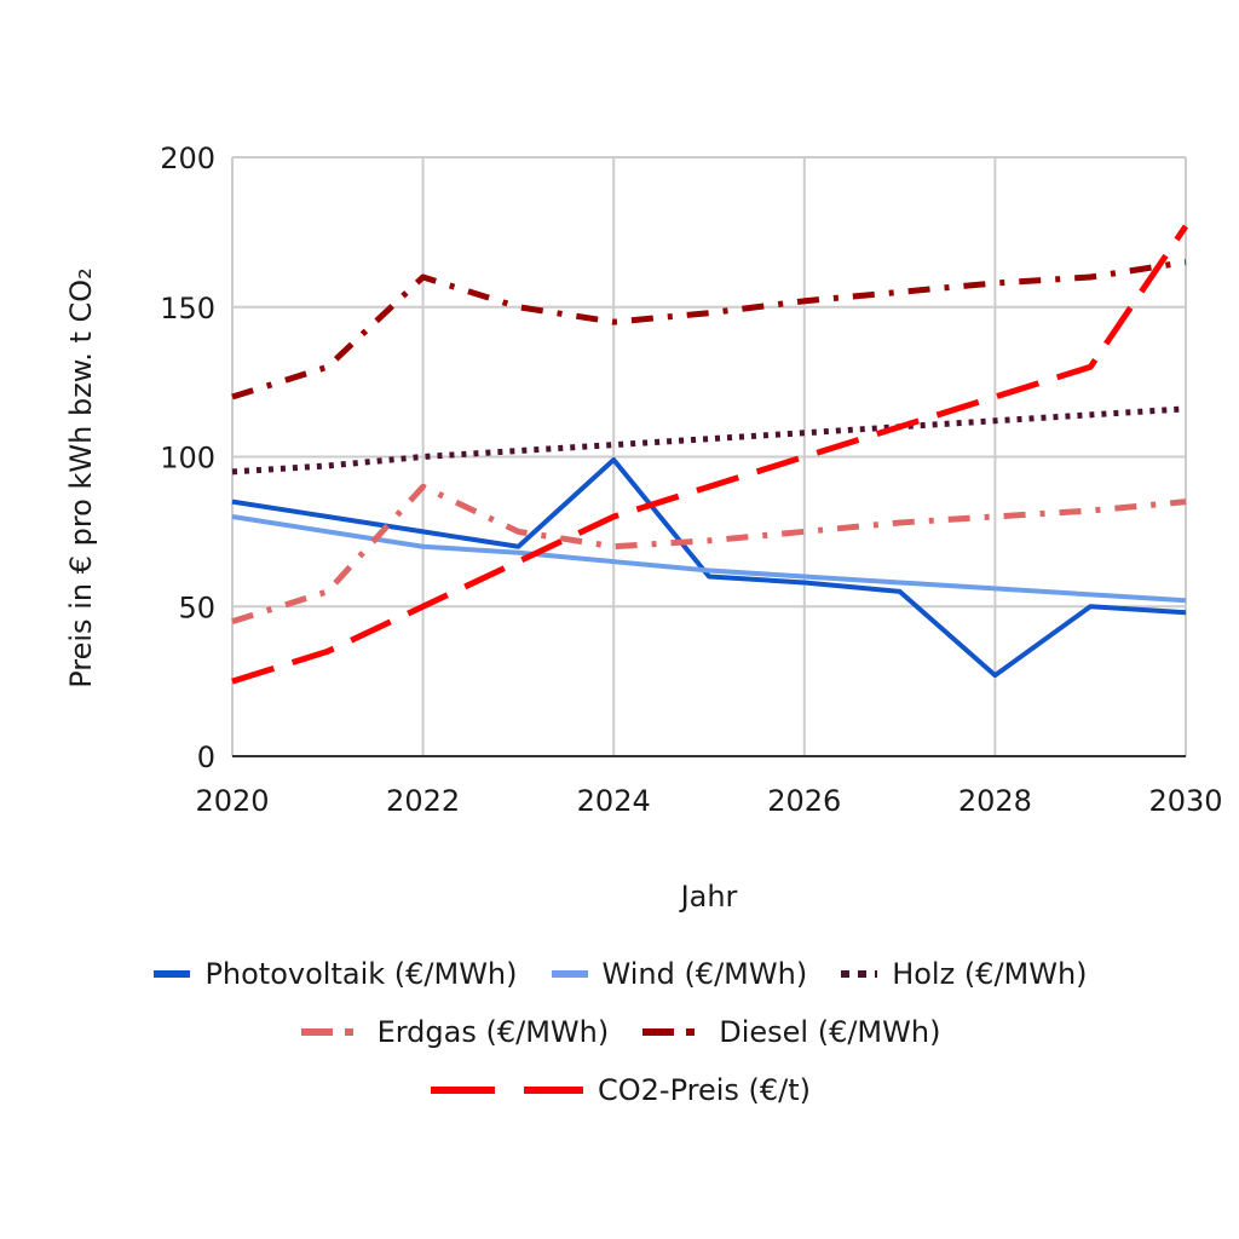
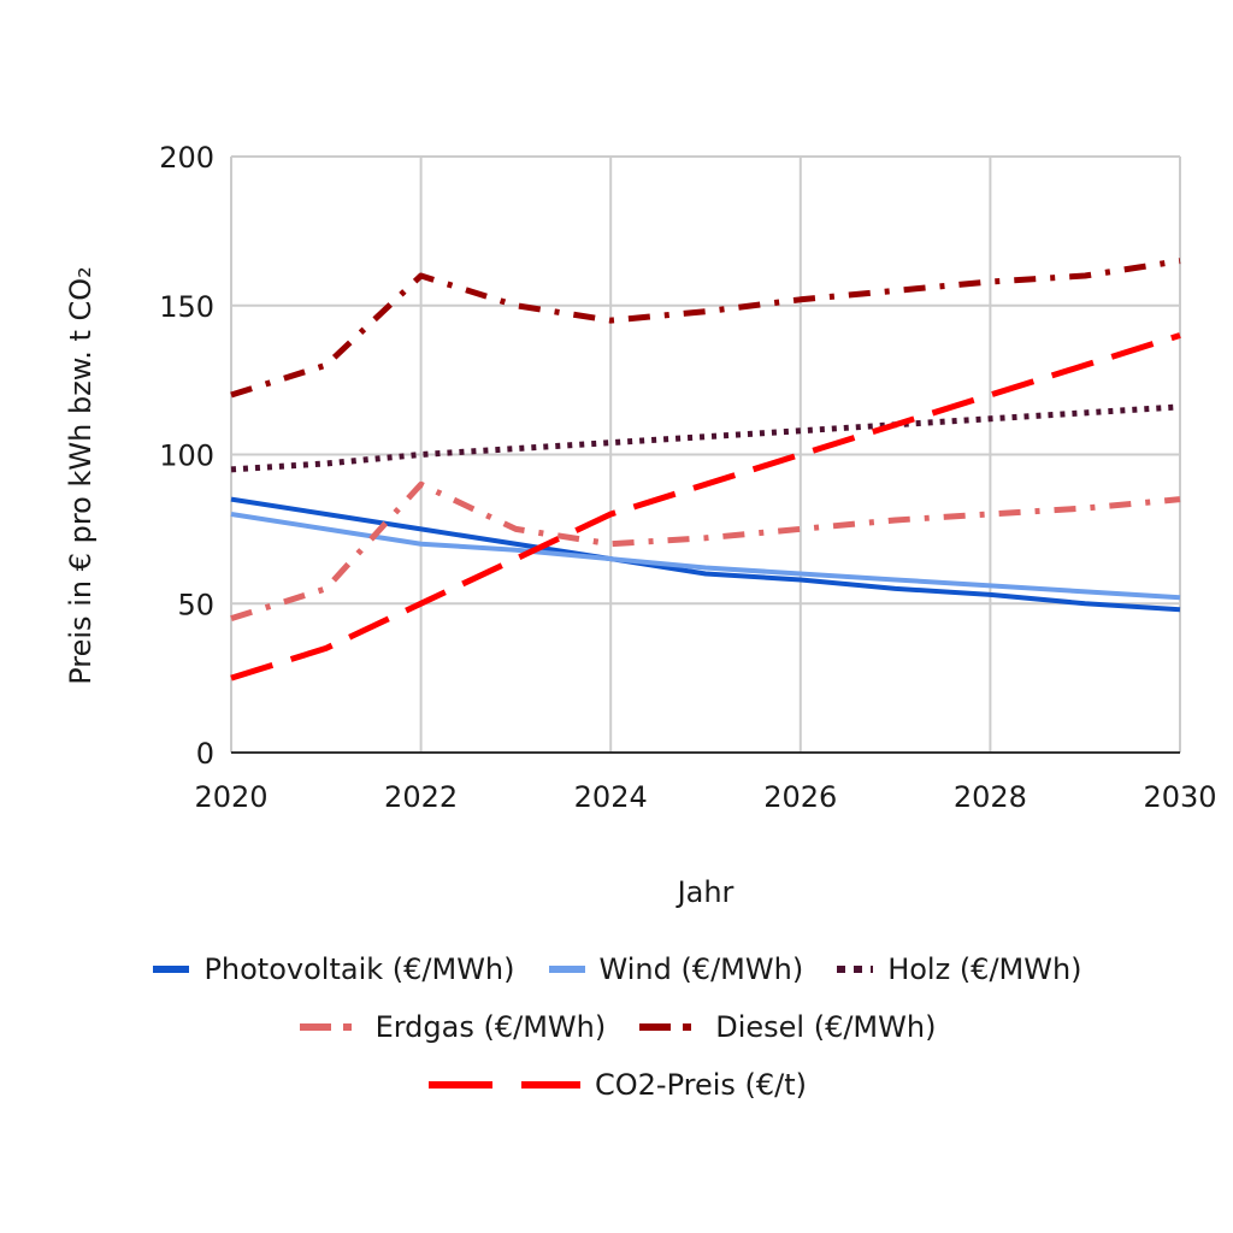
Photovoltaik (€/MWh)/2024: 99 -> 65
Photovoltaik (€/MWh)/2028: 27 -> 53
CO2-Preis (€/t)/2030: 177 -> 140
